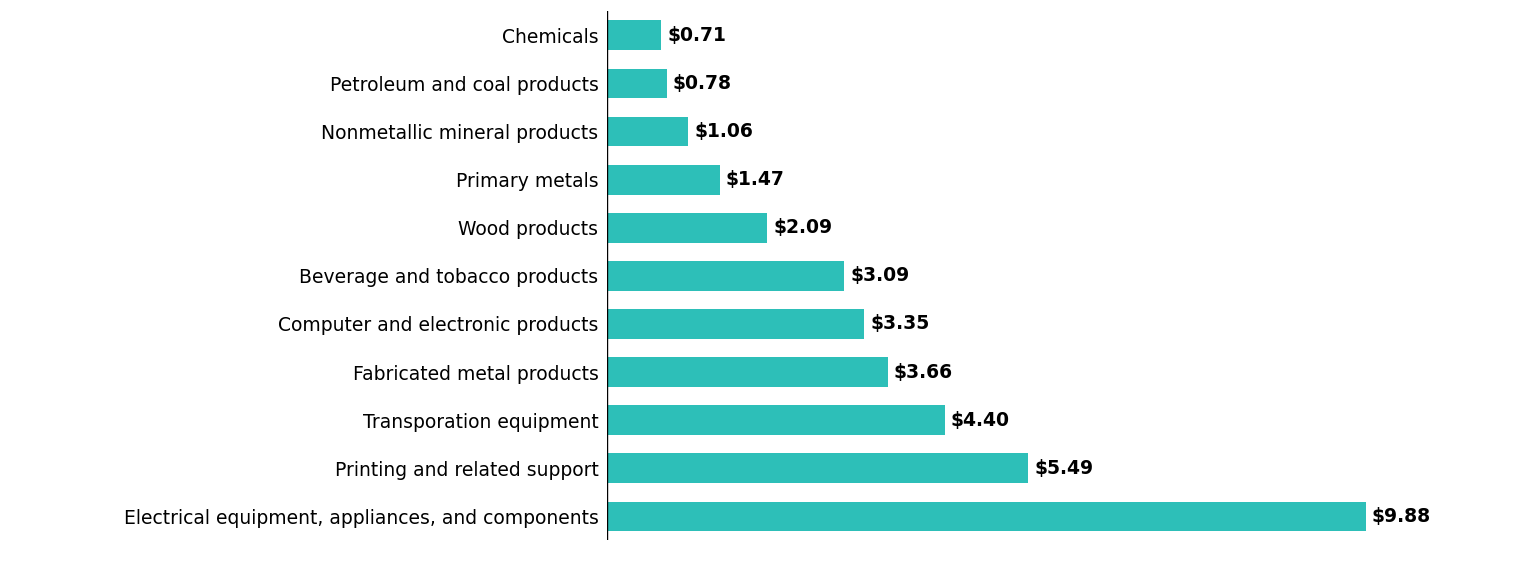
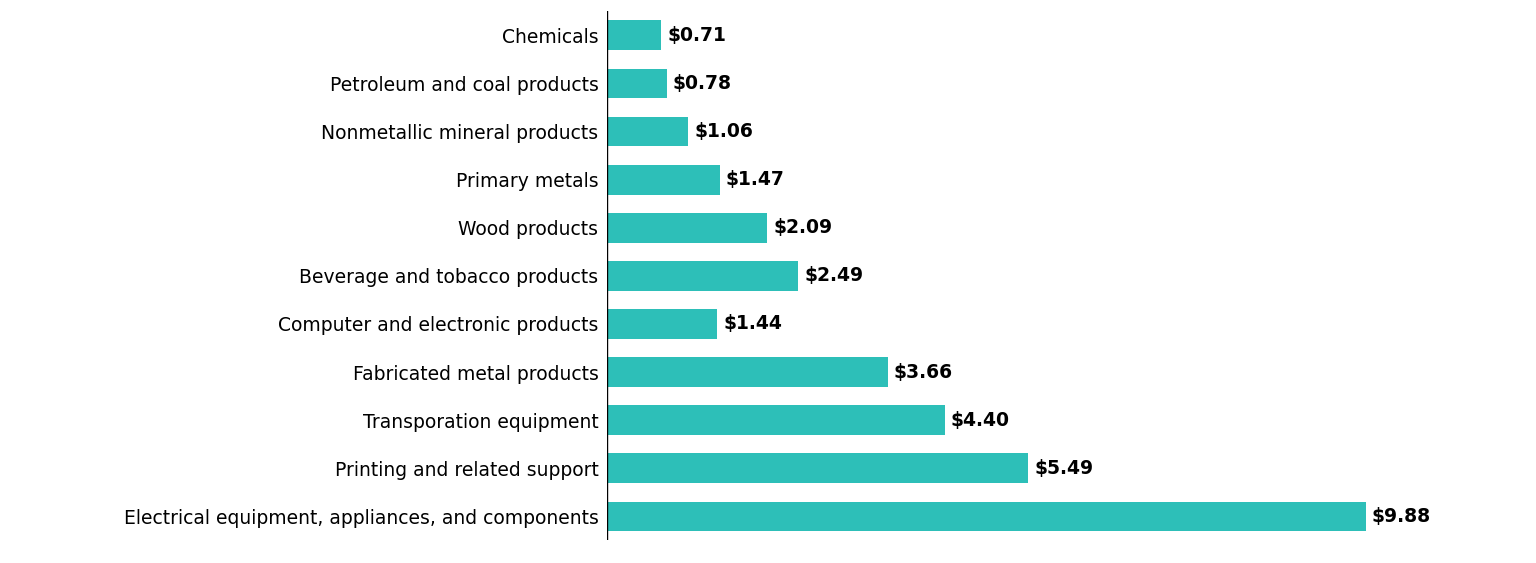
Beverage and tobacco products: $3.09 -> $2.49
Computer and electronic products: $3.35 -> $1.44
